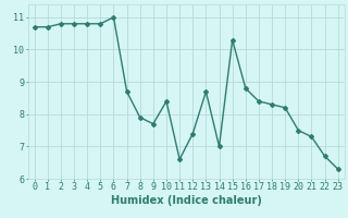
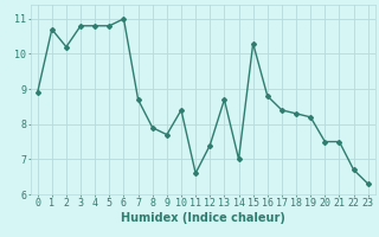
0: 10.7 -> 8.9
2: 10.8 -> 10.2
21: 7.3 -> 7.5
